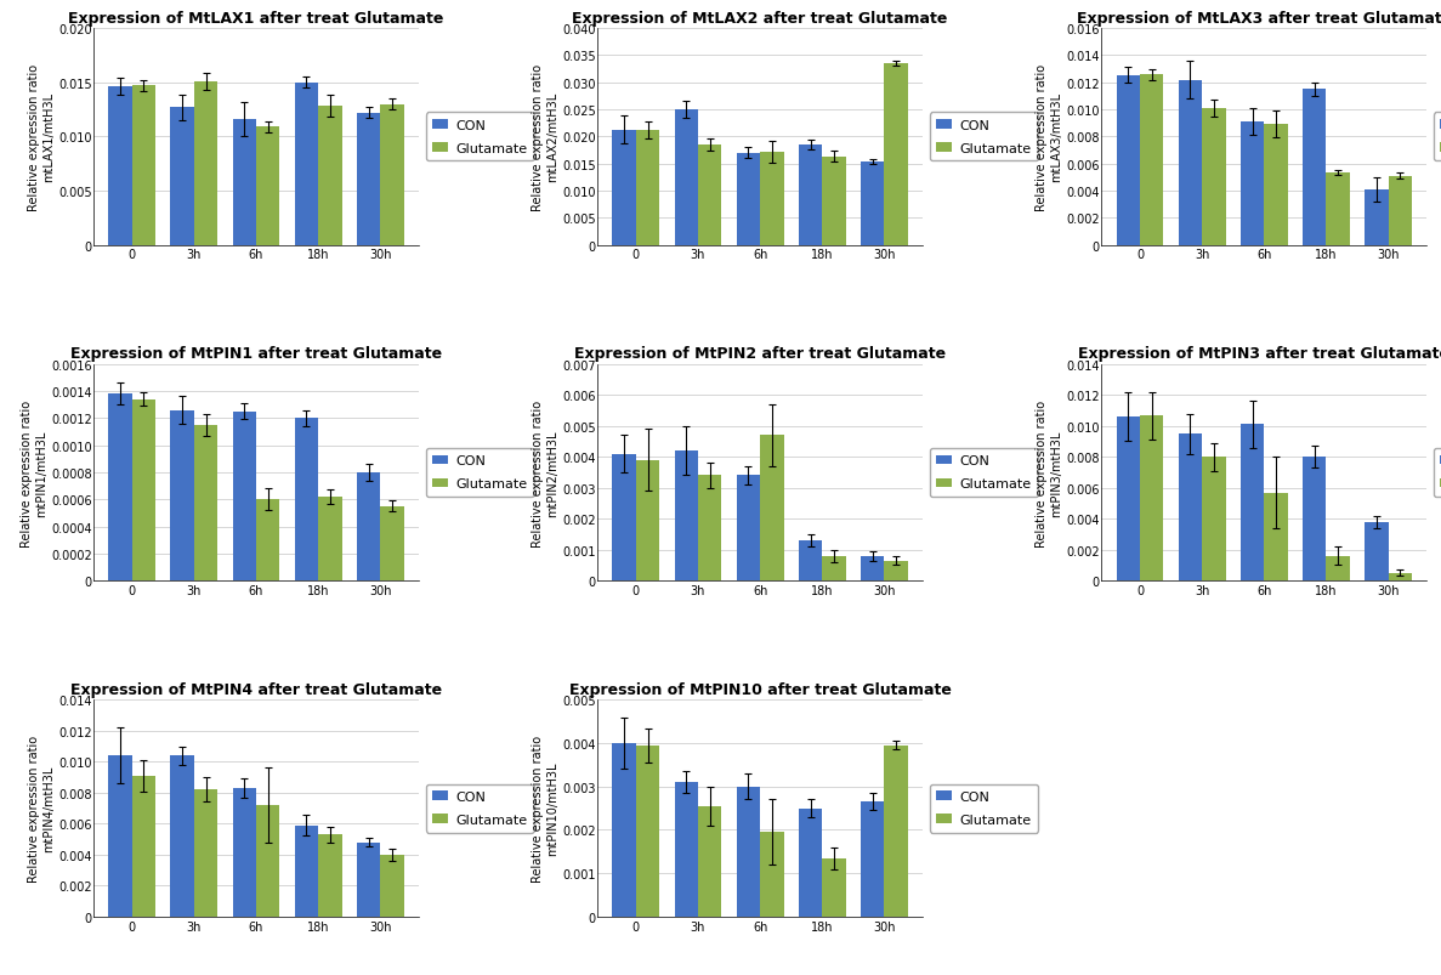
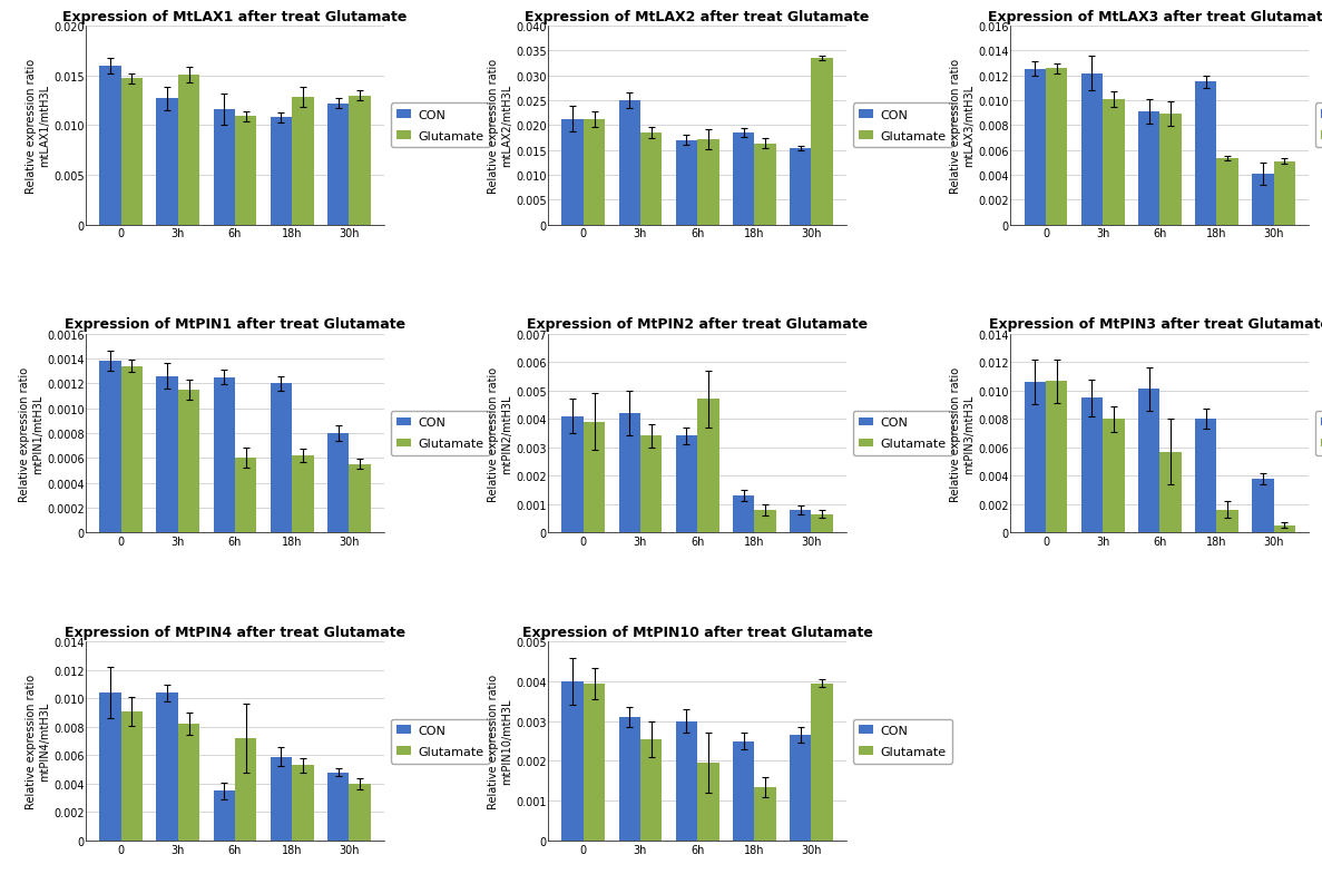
Expression of MtLAX1 after treat Glutamate/CON/0: 0.0146 -> 0.0160
Expression of MtLAX1 after treat Glutamate/CON/18h: 0.0150 -> 0.0108
Expression of MtPIN4 after treat Glutamate/CON/6h: 0.0083 -> 0.0035
